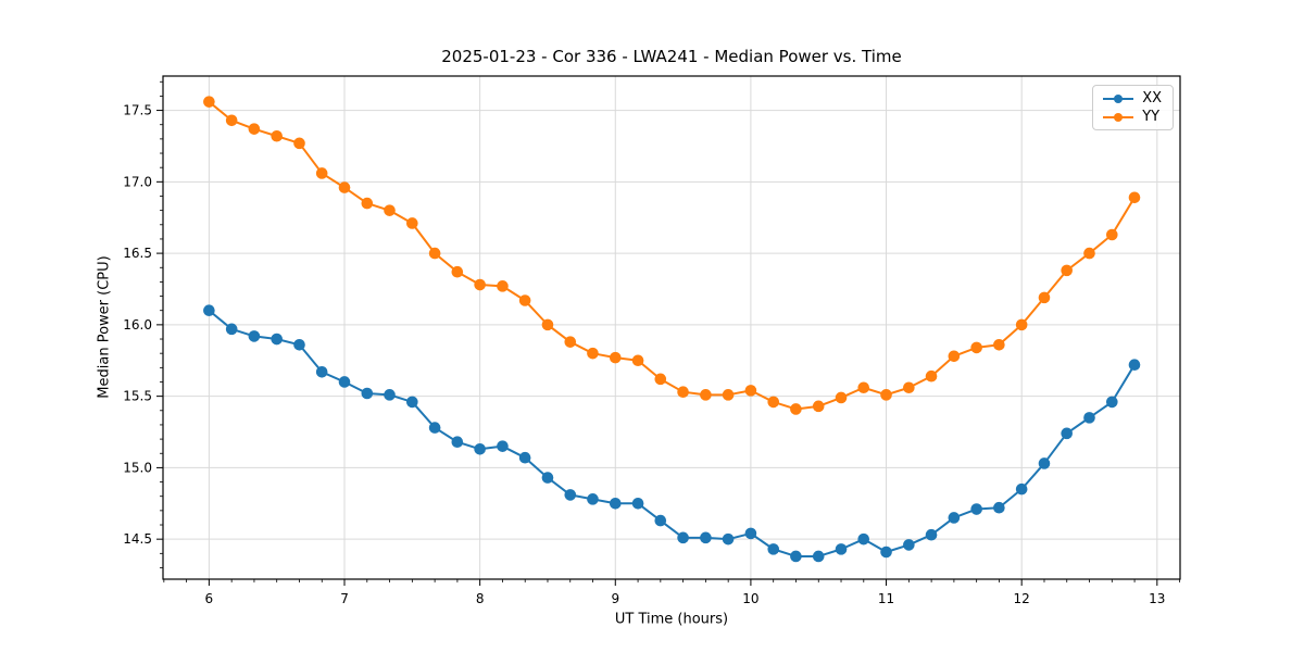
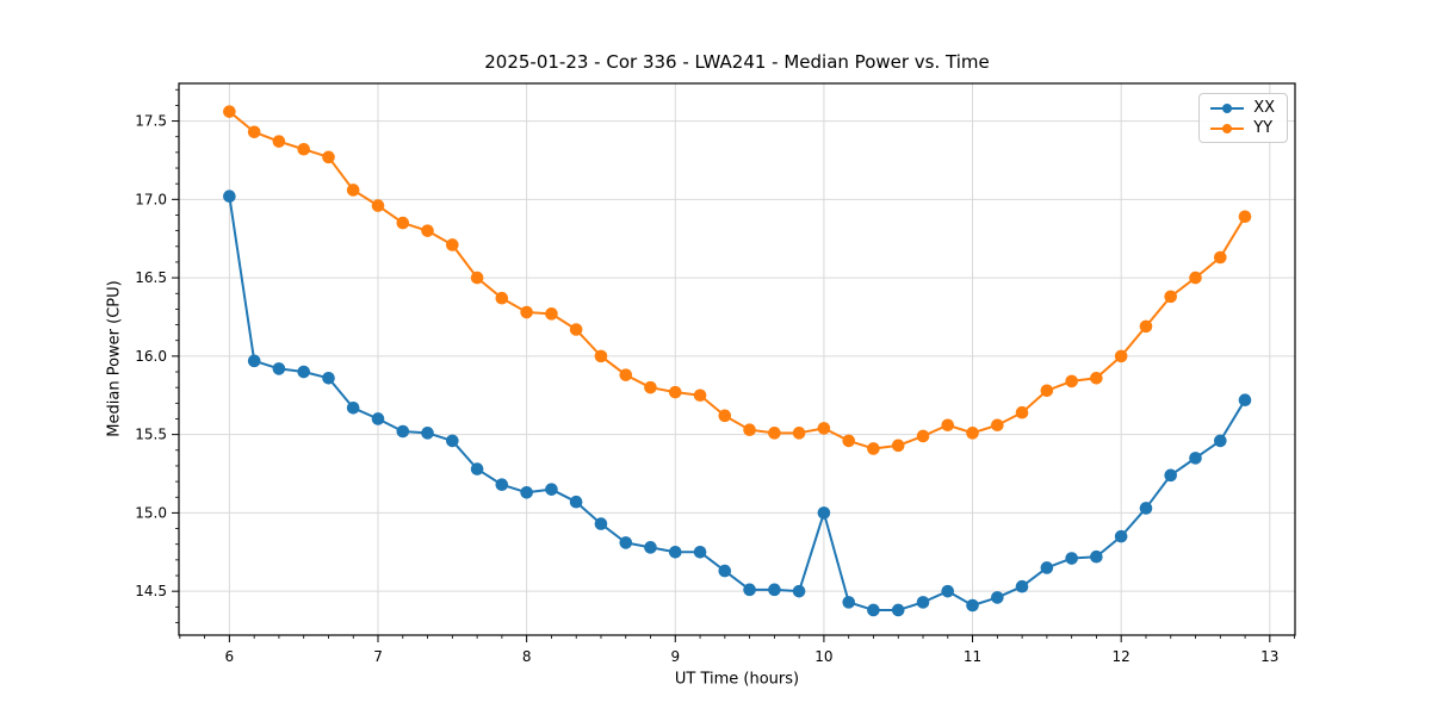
XX/6: 16.10 -> 17.02
XX/10: 14.54 -> 15.00
